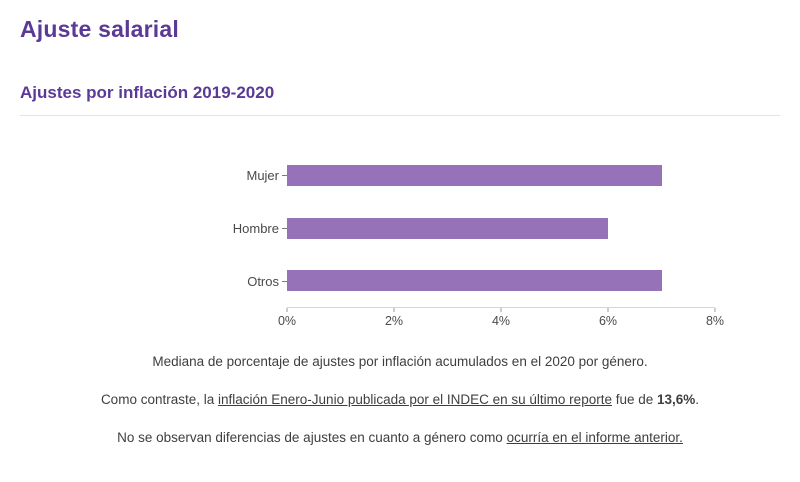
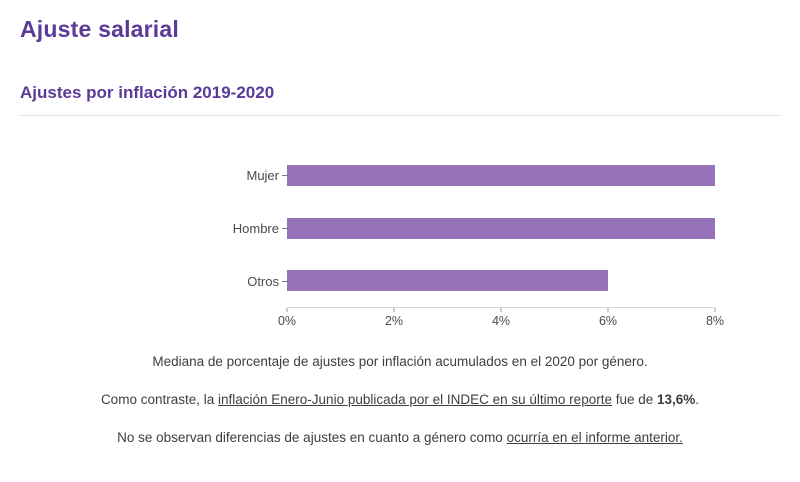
Mujer: 7% -> 8%
Hombre: 6% -> 8%
Otros: 7% -> 6%
